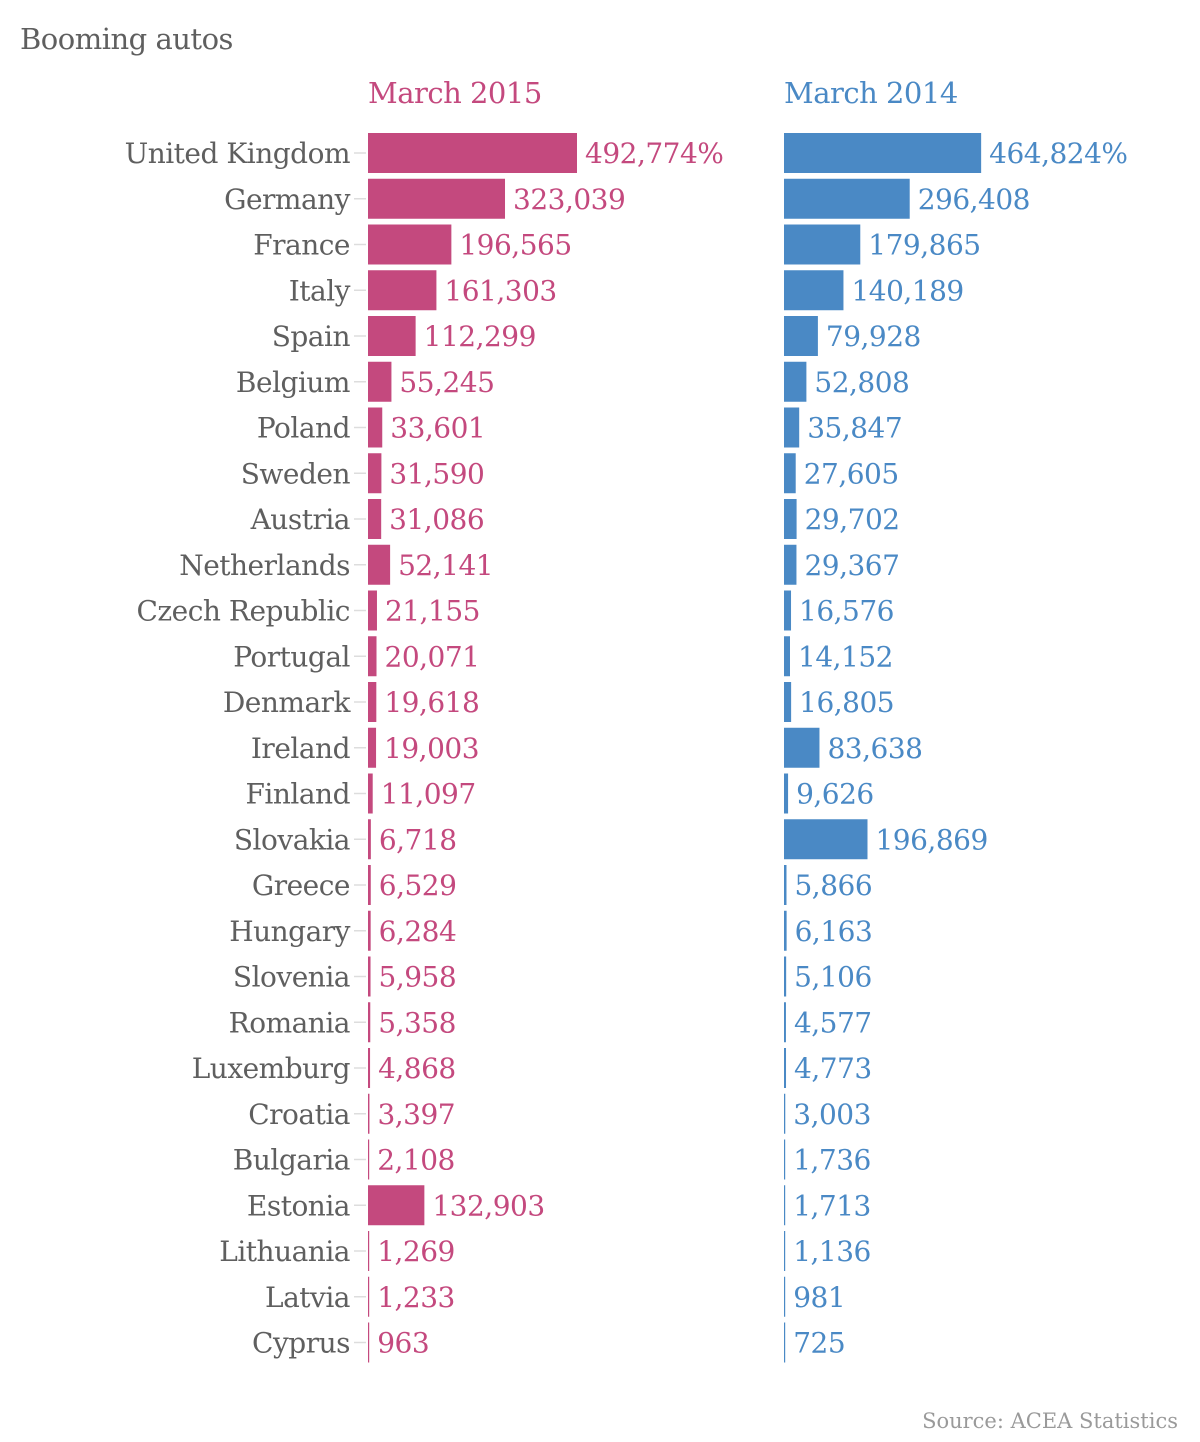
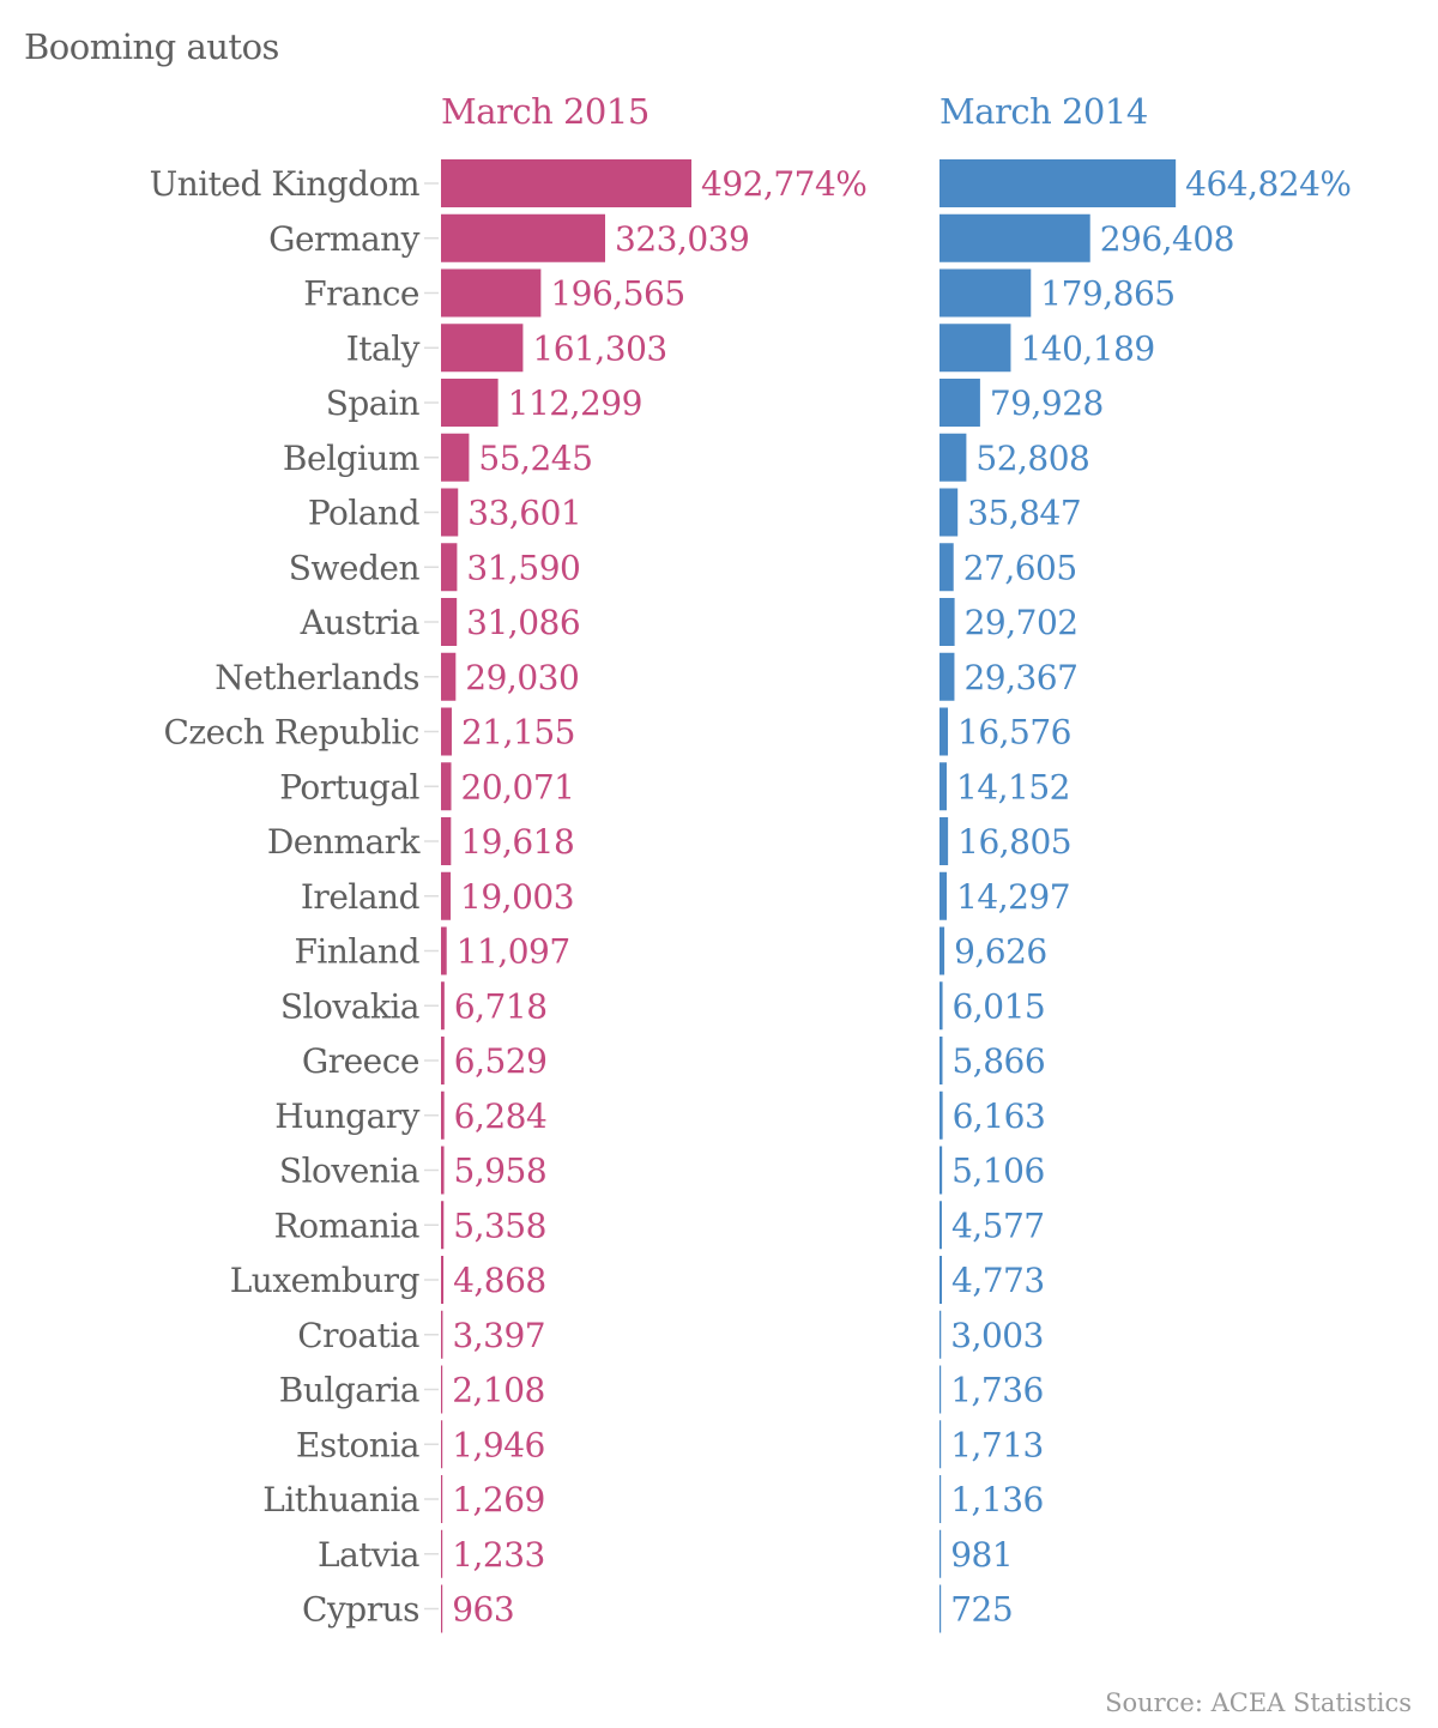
March 2015/Netherlands: 52,141 -> 29,030
March 2014/Ireland: 83,638 -> 14,297
March 2014/Slovakia: 196,869 -> 6,015
March 2015/Estonia: 132,903 -> 1,946
